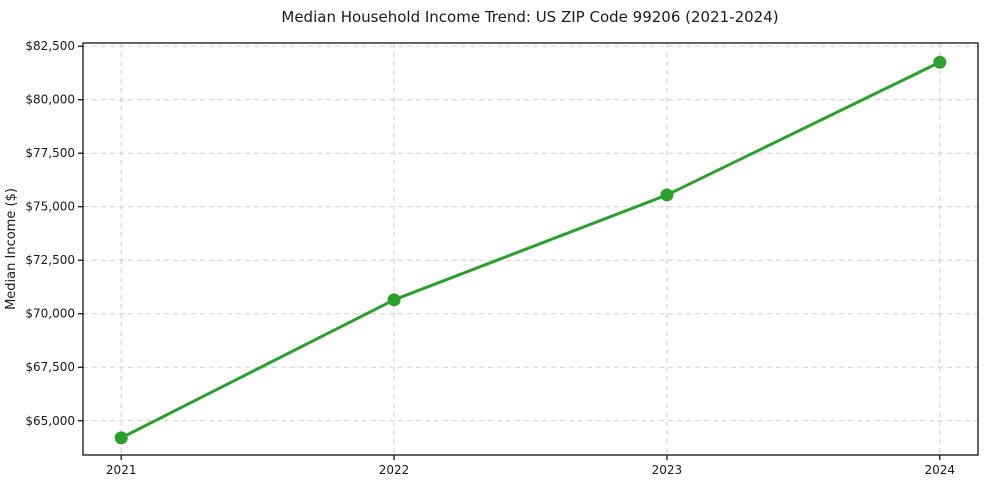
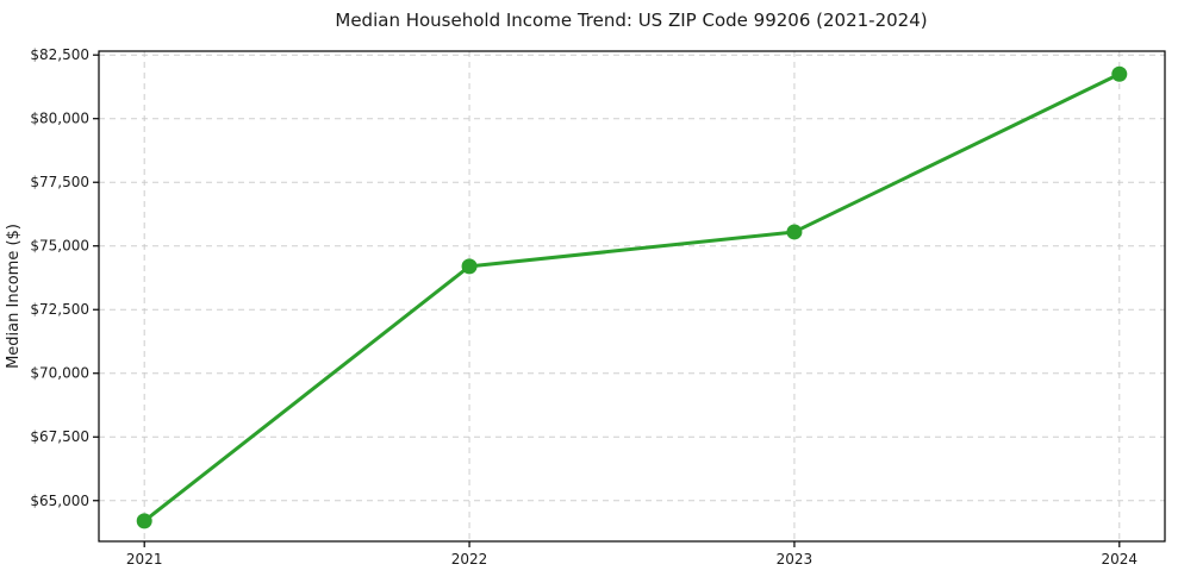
2022: $70600 -> $74200
